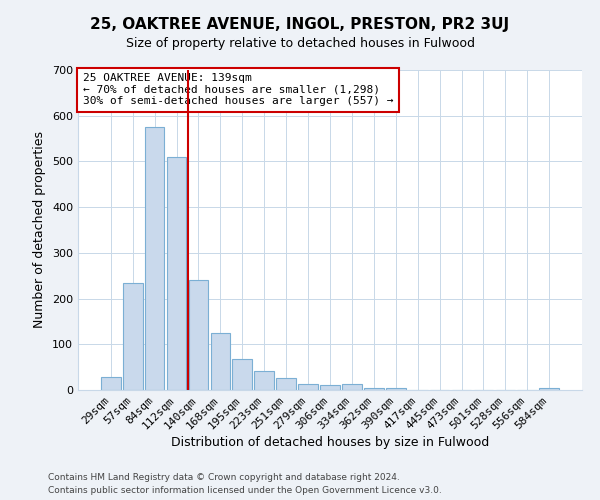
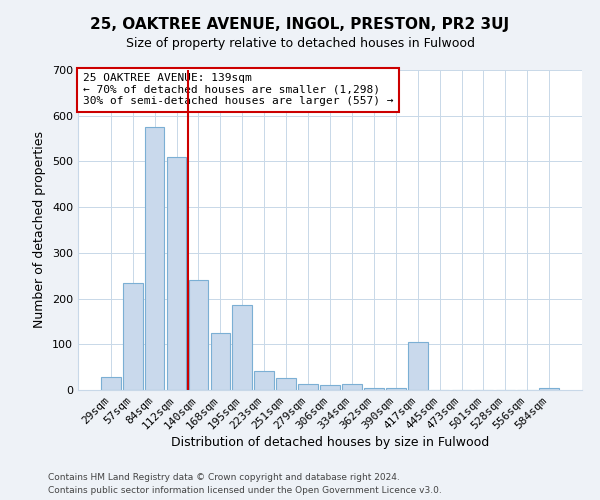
195sqm: 67 -> 185
417sqm: 1 -> 105
